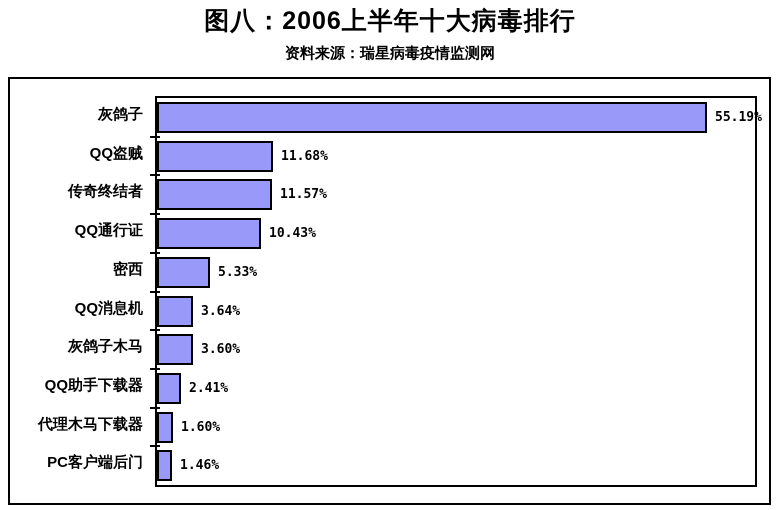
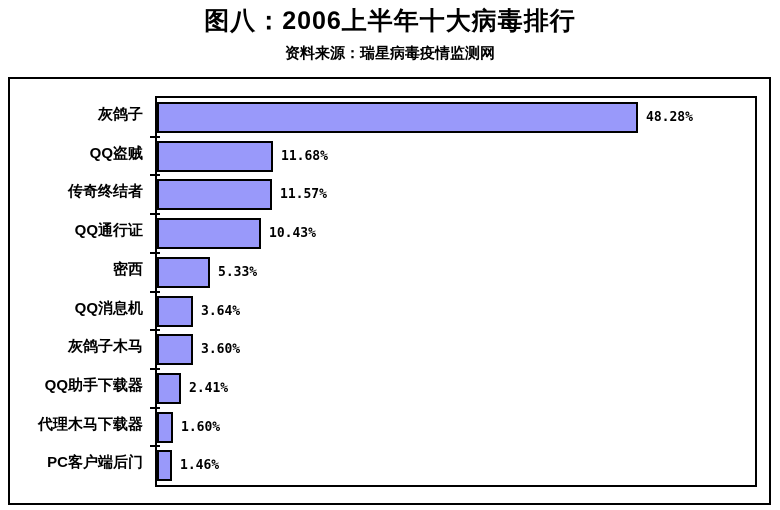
灰鸽子: 55.19% -> 48.28%
